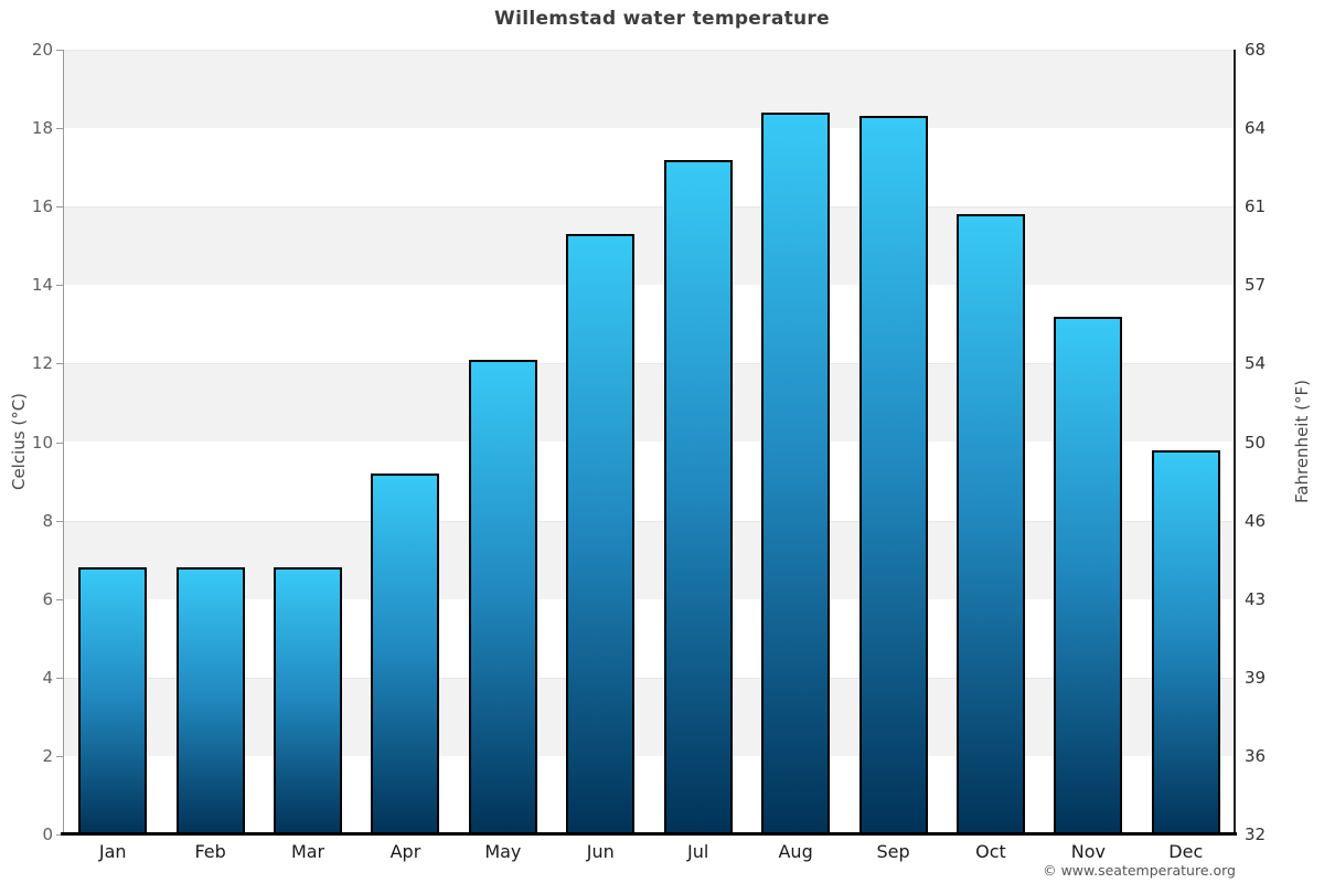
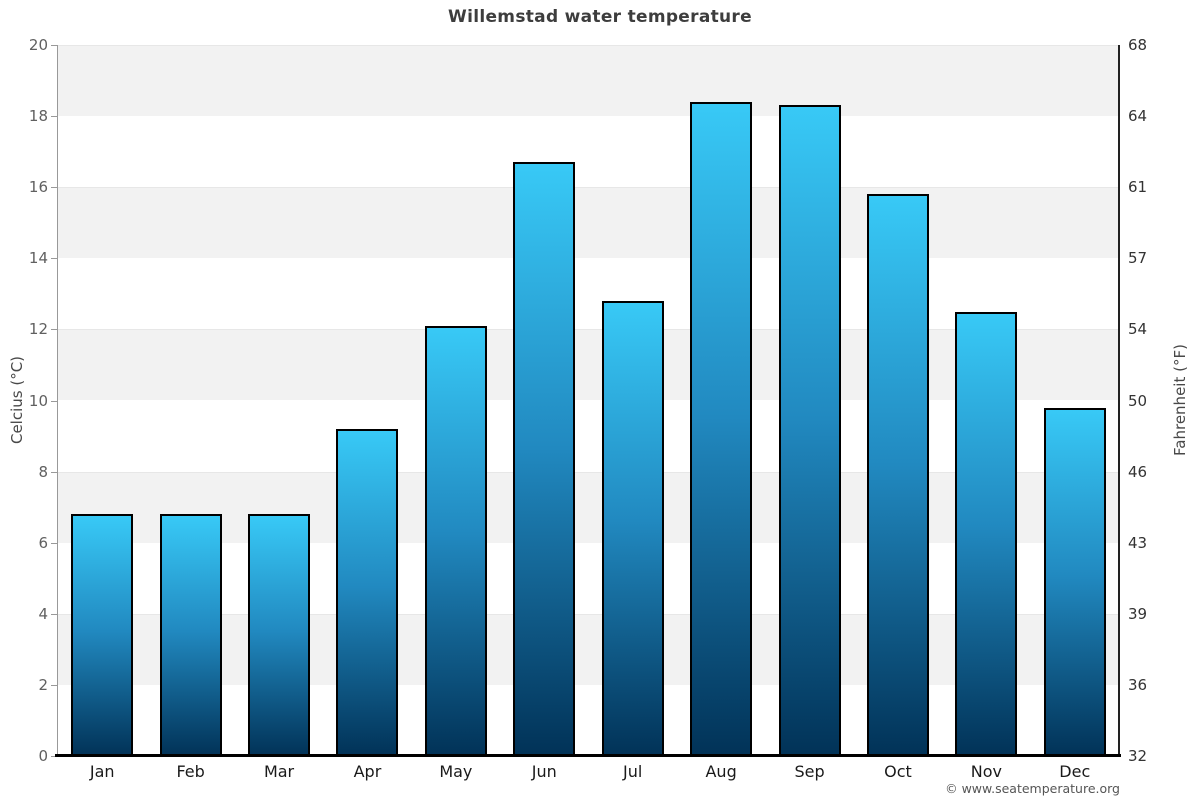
Jun: 15.3 -> 16.7
Jul: 17.2 -> 12.8
Nov: 13.2 -> 12.5
